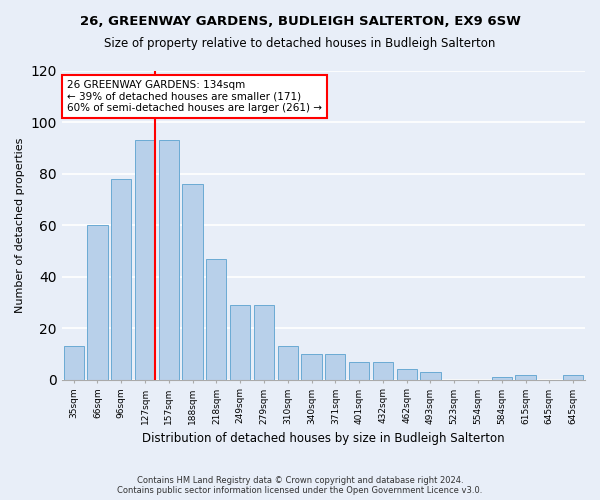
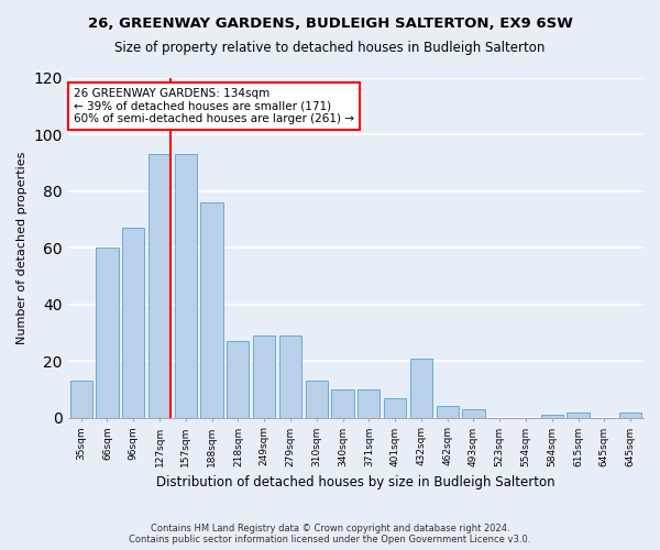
96sqm: 78 -> 67
218sqm: 47 -> 27
432sqm: 7 -> 21
